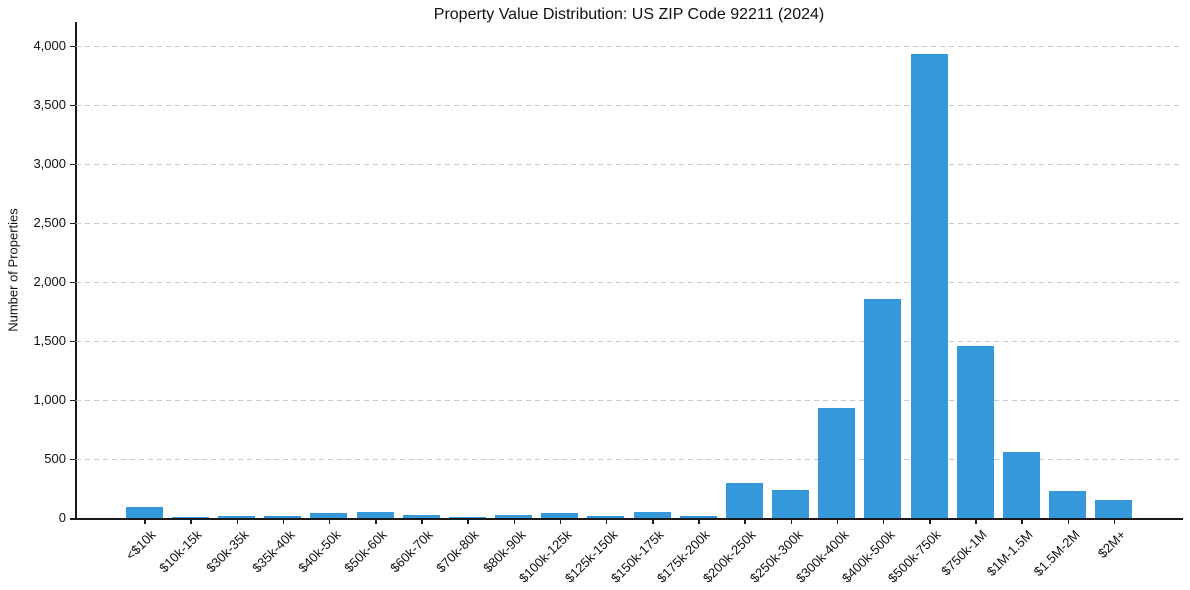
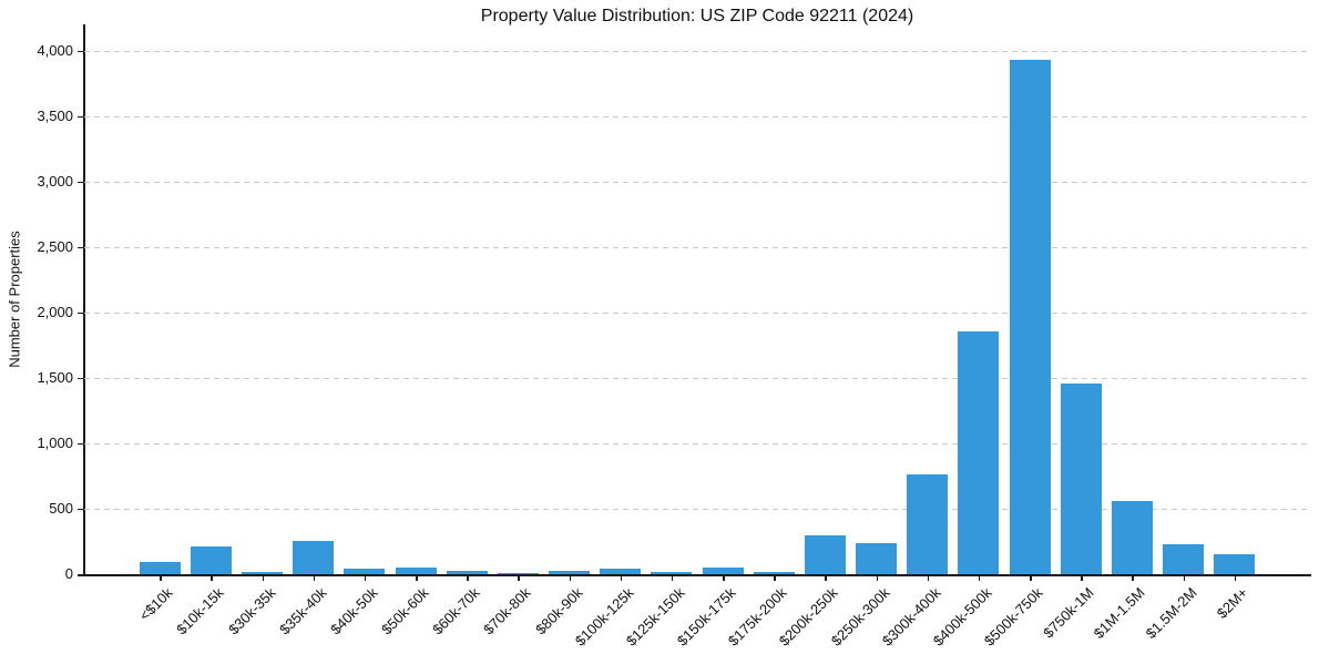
$10k-15k: 10 -> 210
$35k-40k: 10 -> 250
$300k-400k: 940 -> 760
